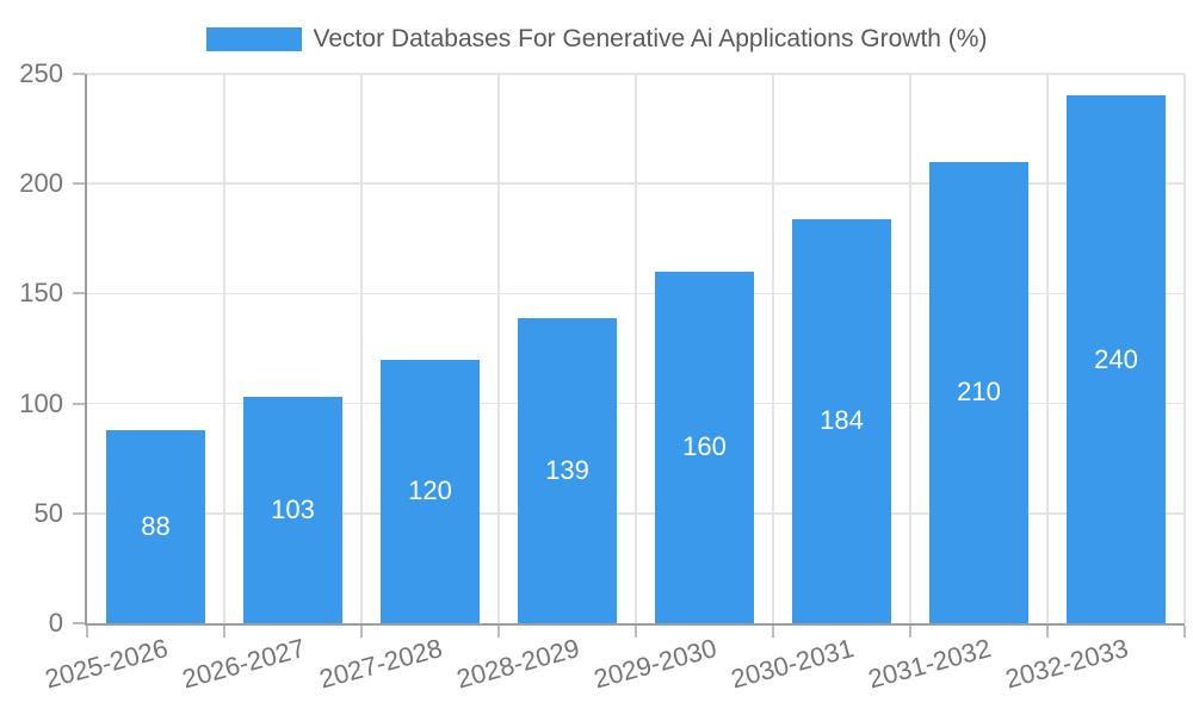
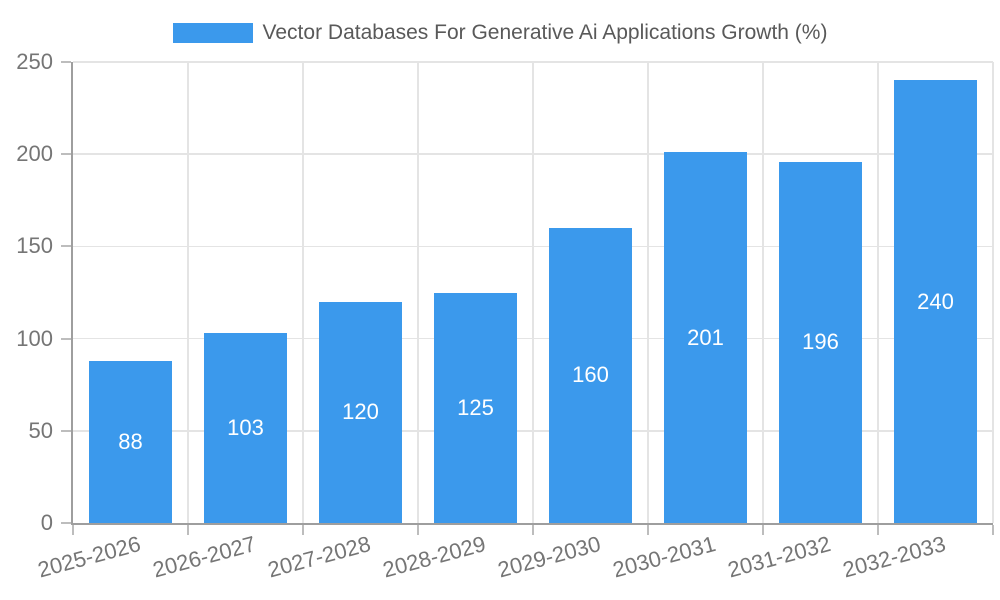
2028-2029: 139 -> 125
2030-2031: 184 -> 201
2031-2032: 210 -> 196
